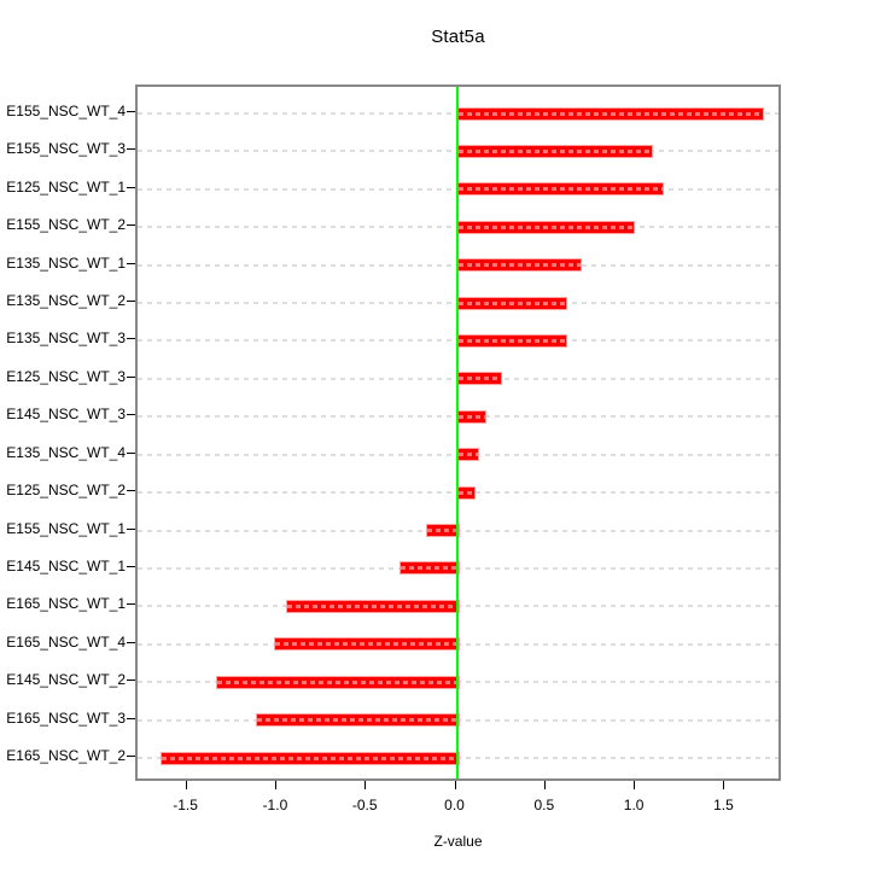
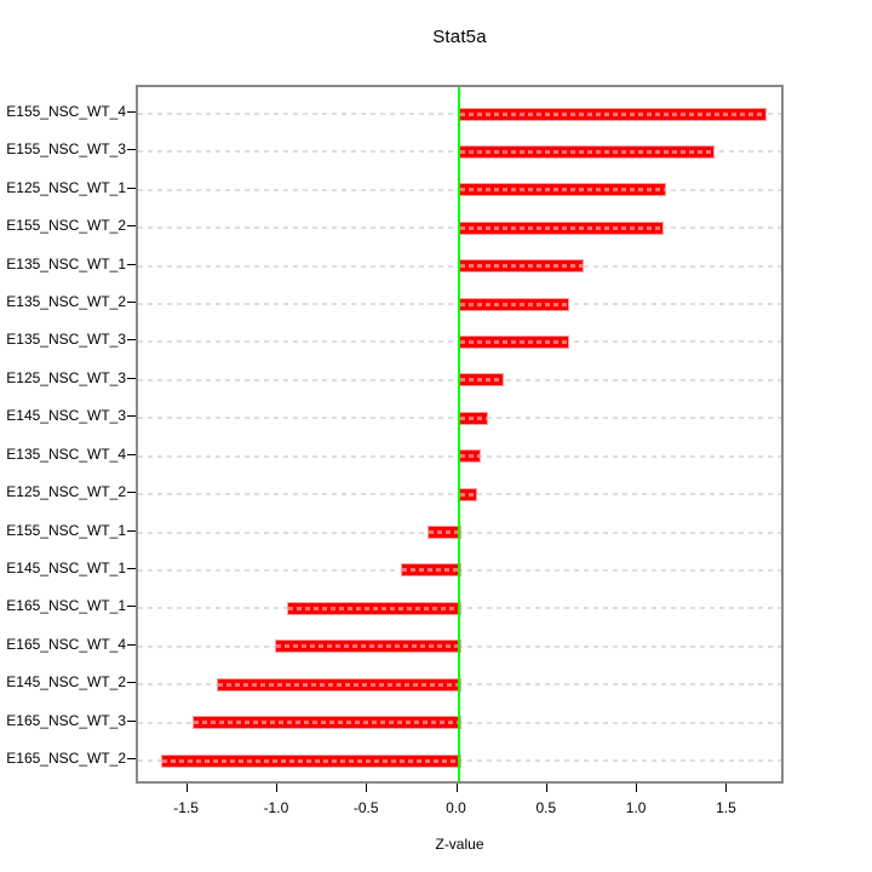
E155_NSC_WT_3: 1.08 -> 1.41
E155_NSC_WT_2: 0.98 -> 1.13
E165_NSC_WT_3: -1.12 -> -1.48
